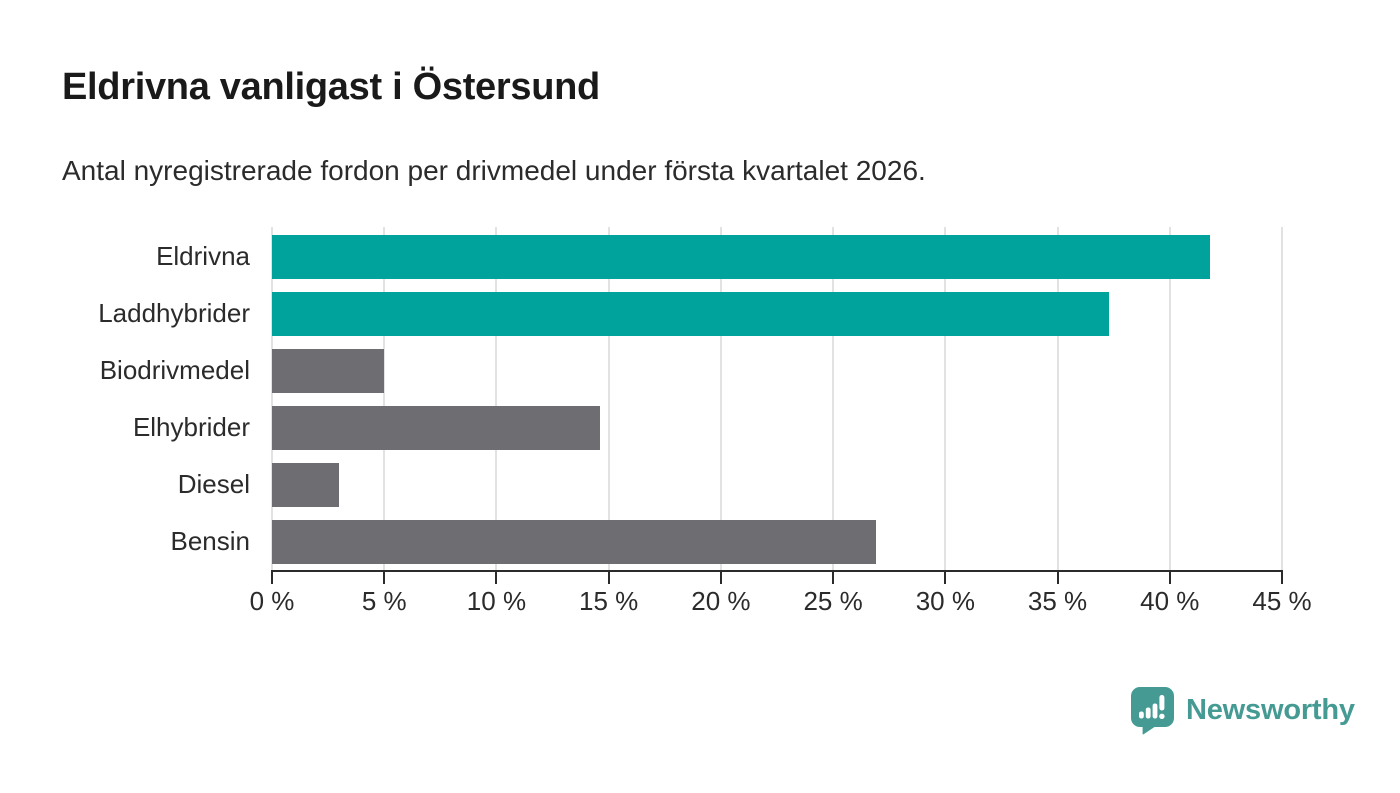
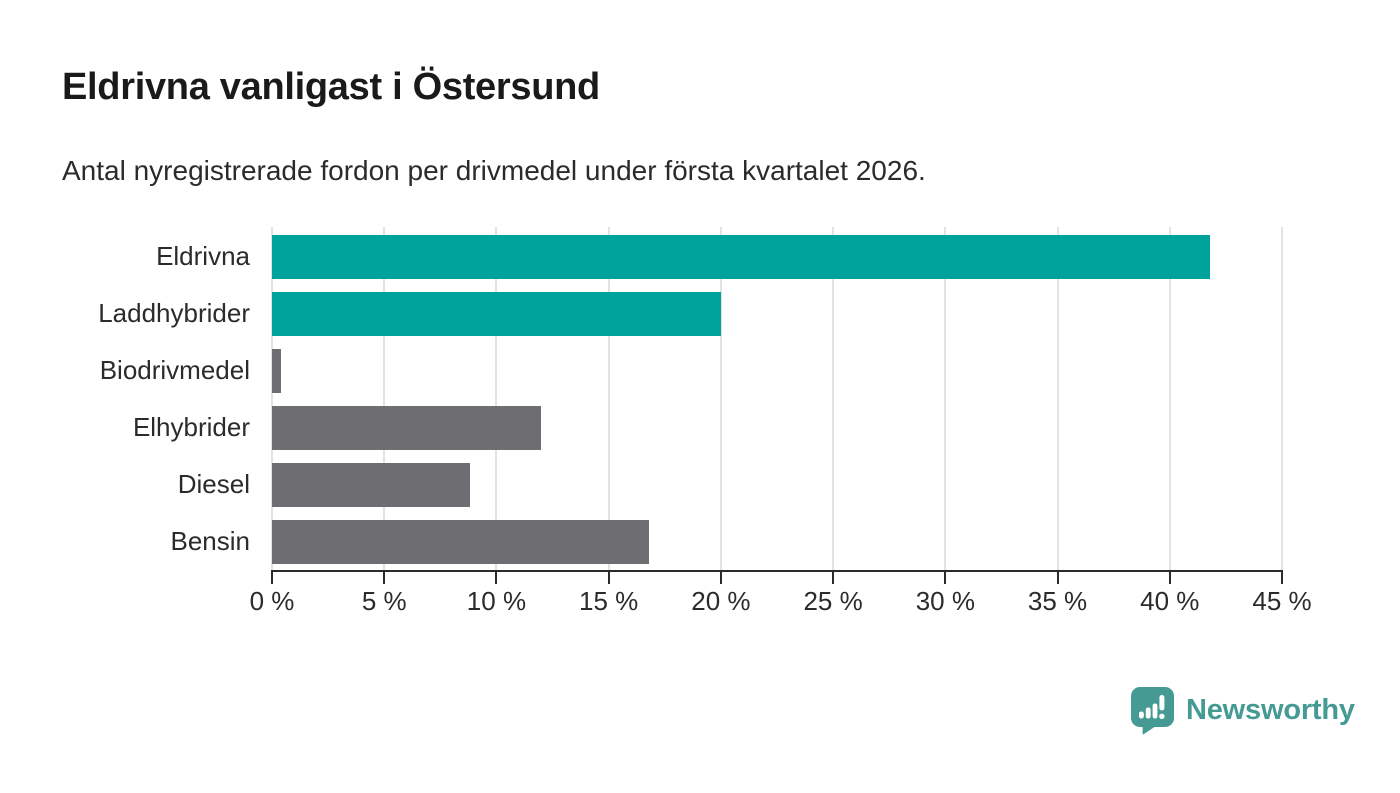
Laddhybrider: 37.3% -> 20.0%
Biodrivmedel: 5.0% -> 0.4%
Elhybrider: 14.6% -> 12.0%
Diesel: 3.0% -> 8.8%
Bensin: 26.9% -> 16.8%
